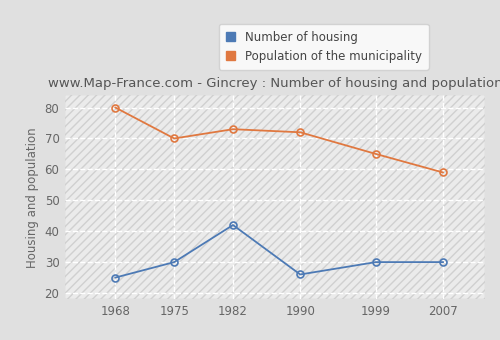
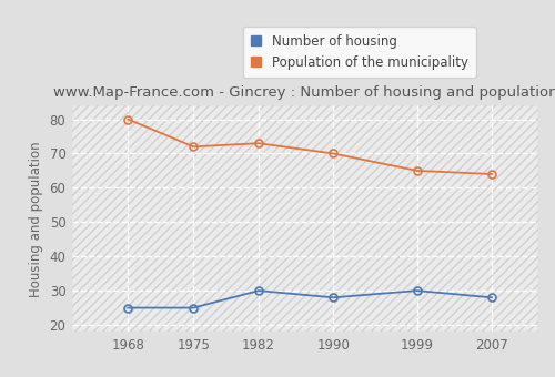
Number of housing/1975: 30 -> 25
Population of the municipality/1975: 70 -> 72
Number of housing/1982: 42 -> 30
Number of housing/1990: 26 -> 28
Population of the municipality/1990: 72 -> 70
Number of housing/2007: 30 -> 28
Population of the municipality/2007: 59 -> 64
